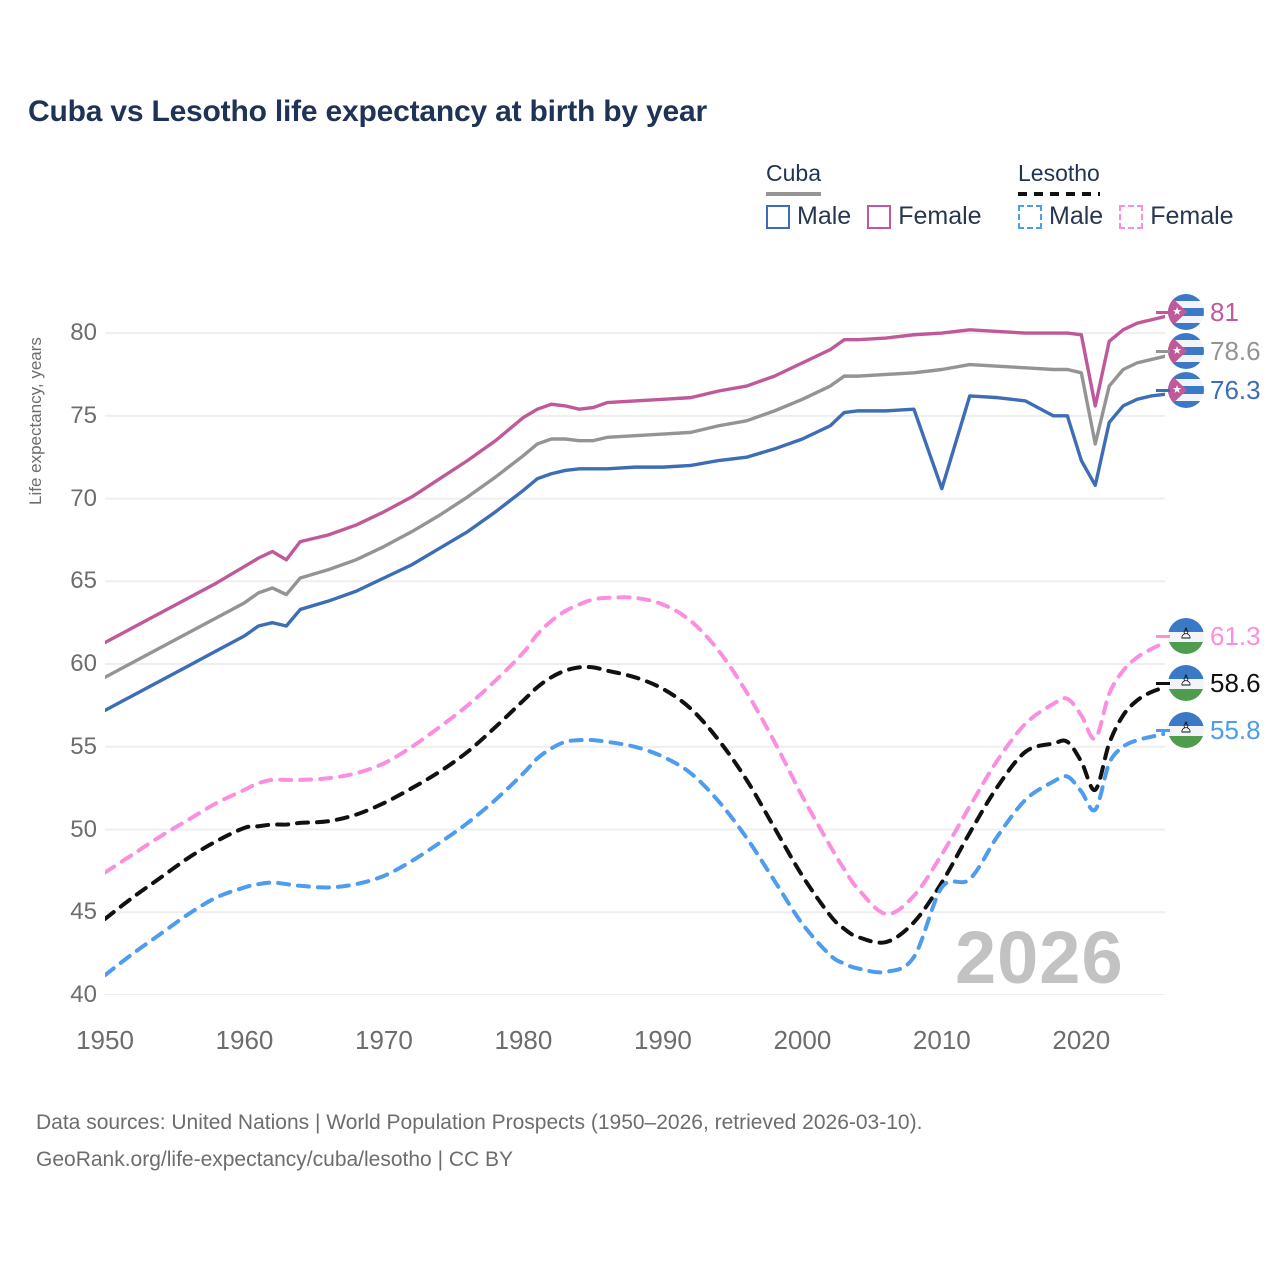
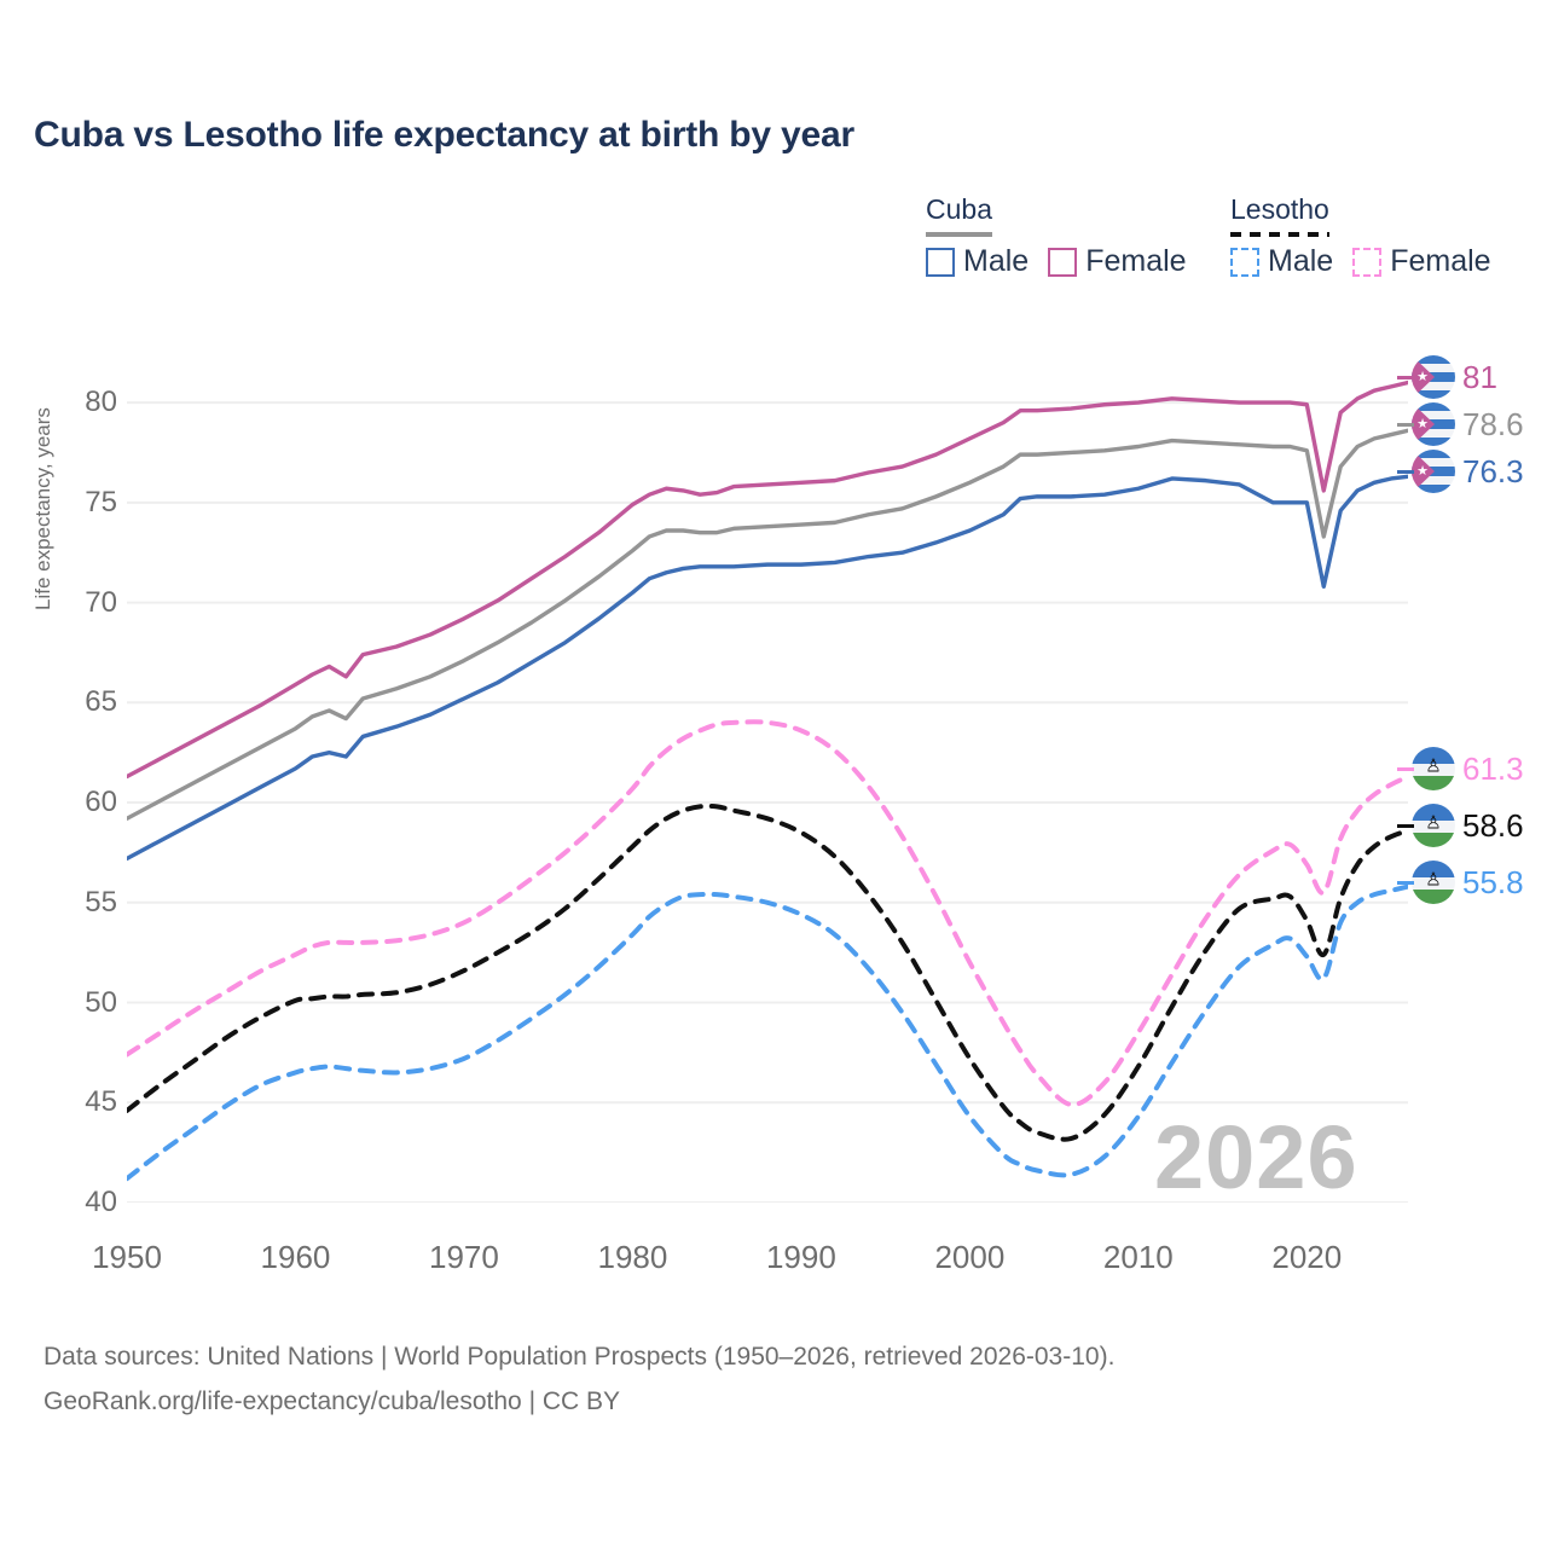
Cuba Male/2010: 70.6 -> 75.7
Lesotho Male/2010: 46.5 -> 44.3
Cuba Male/2020: 72.3 -> 75.0
